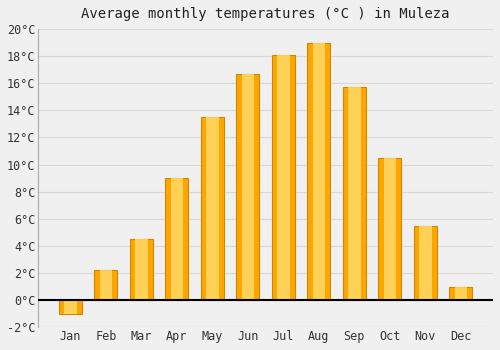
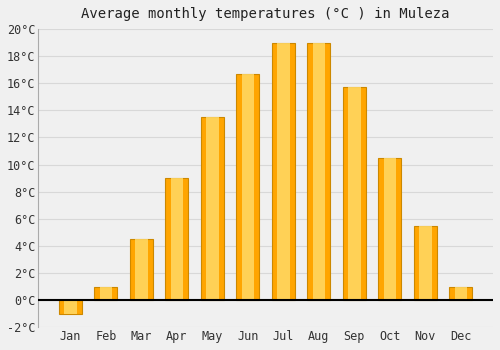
Feb: 2.2°C -> 1.0°C
Jul: 18.1°C -> 19.0°C
